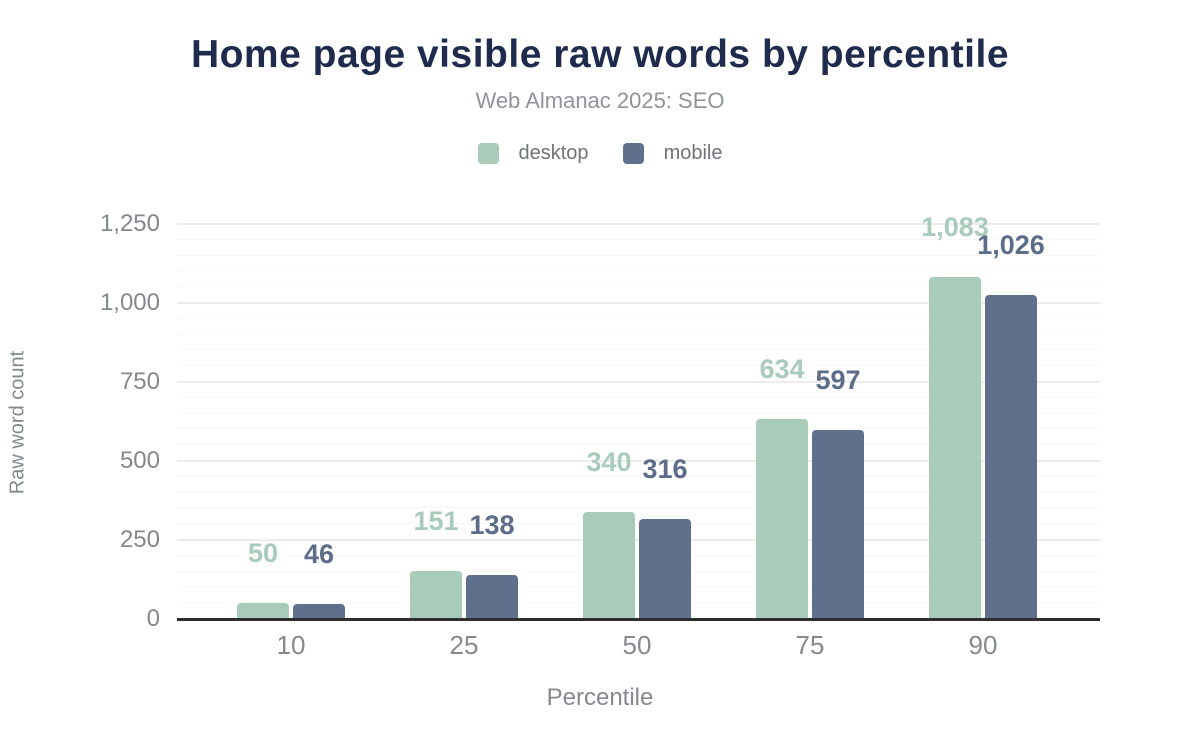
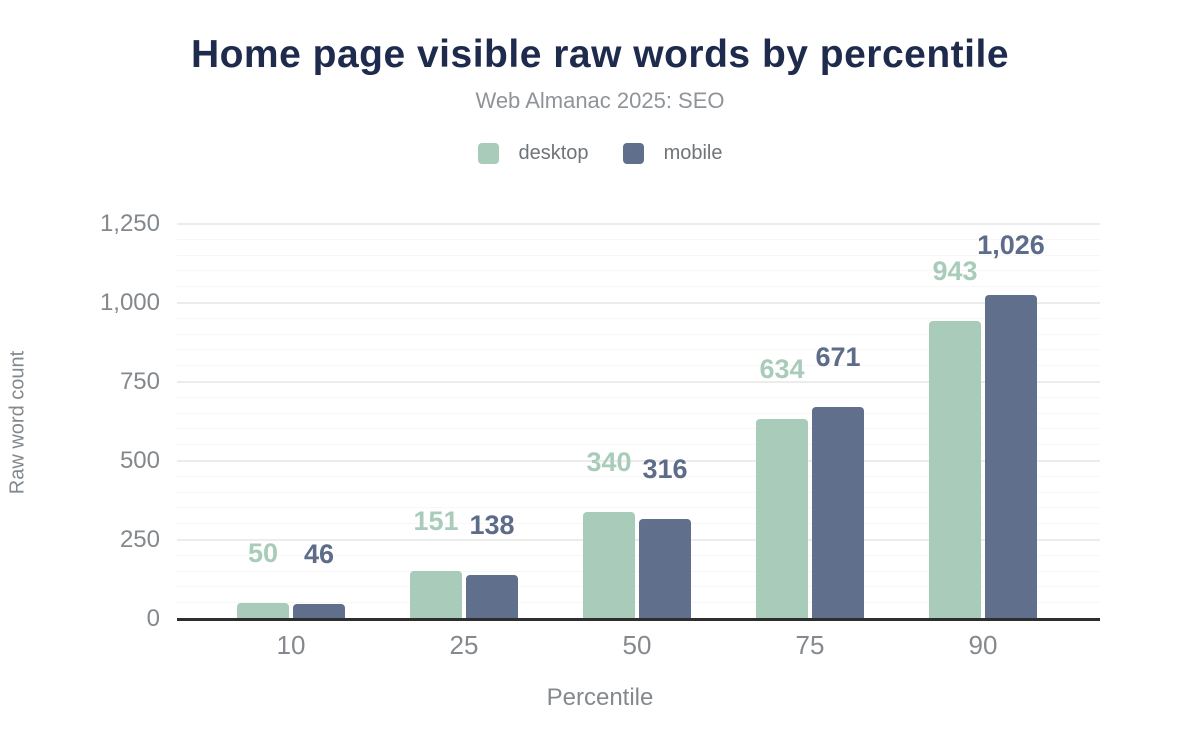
mobile/75: 597 -> 671
desktop/90: 1,083 -> 943
